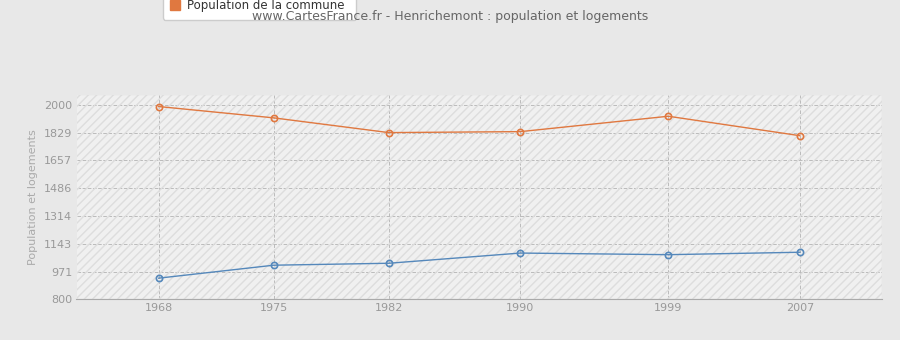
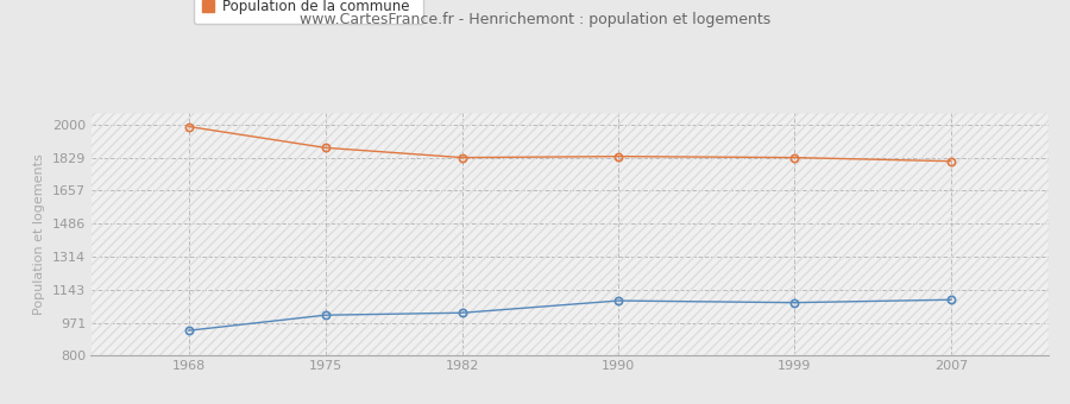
Population de la commune/1975: 1920 -> 1880
Population de la commune/1999: 1930 -> 1830
